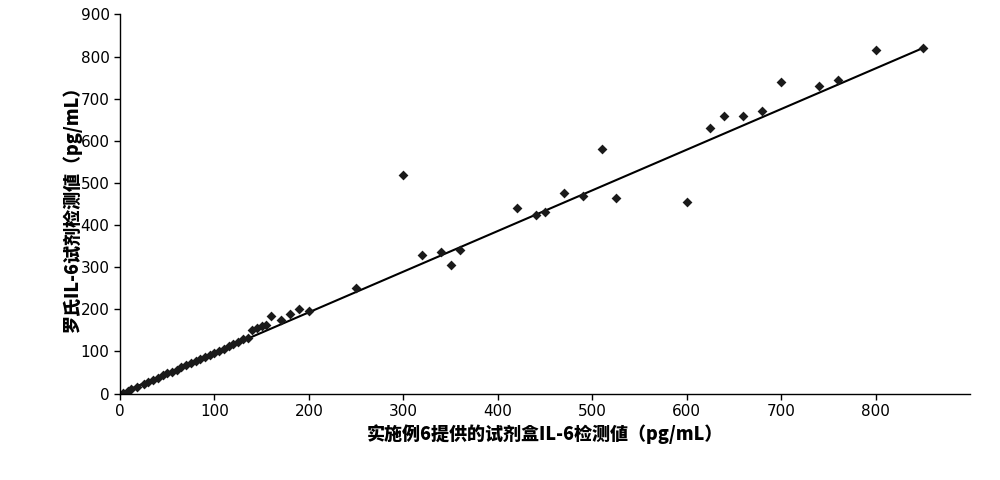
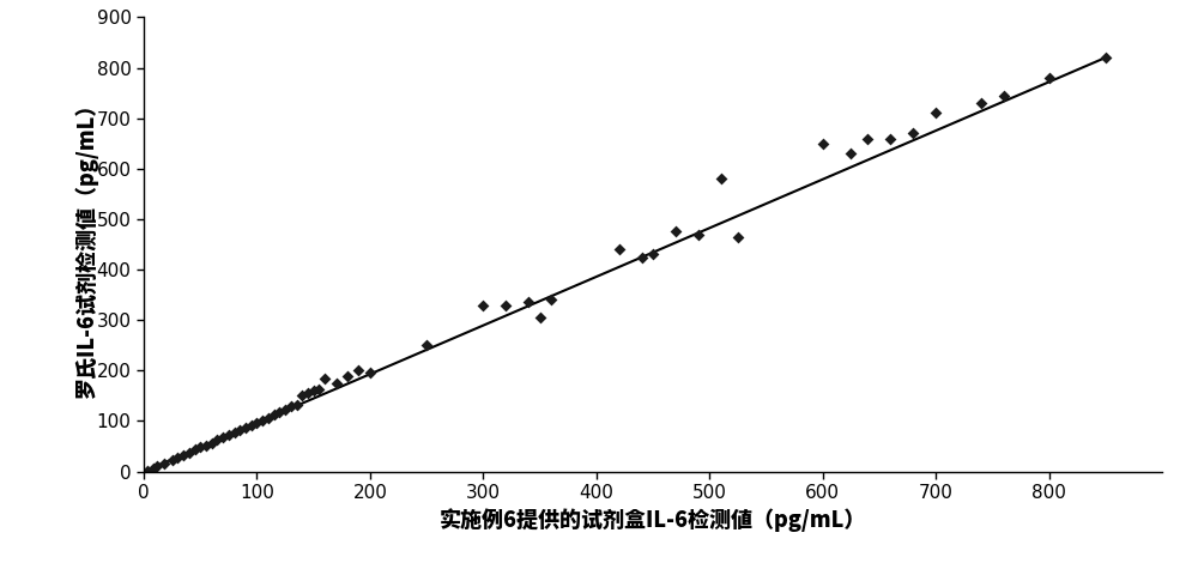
300: 520 -> 330
600: 455 -> 650
700: 740 -> 710
800: 815 -> 780
